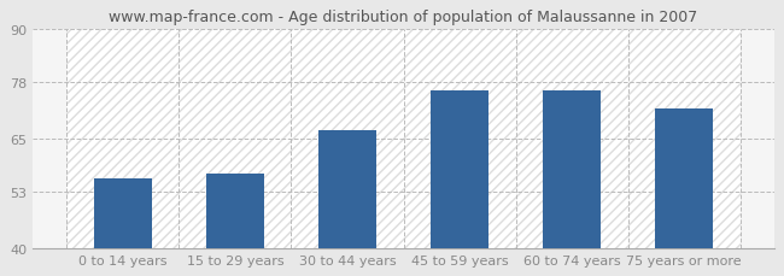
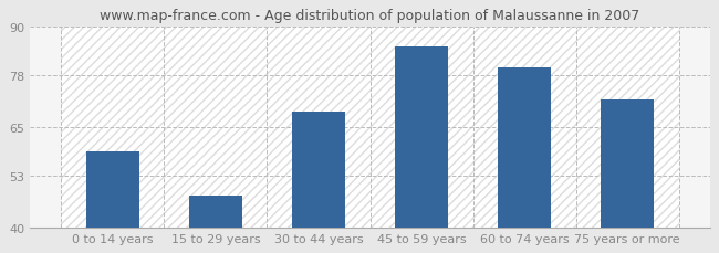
0 to 14 years: 56 -> 59
15 to 29 years: 57 -> 48
30 to 44 years: 67 -> 69
45 to 59 years: 76 -> 85
60 to 74 years: 76 -> 80
